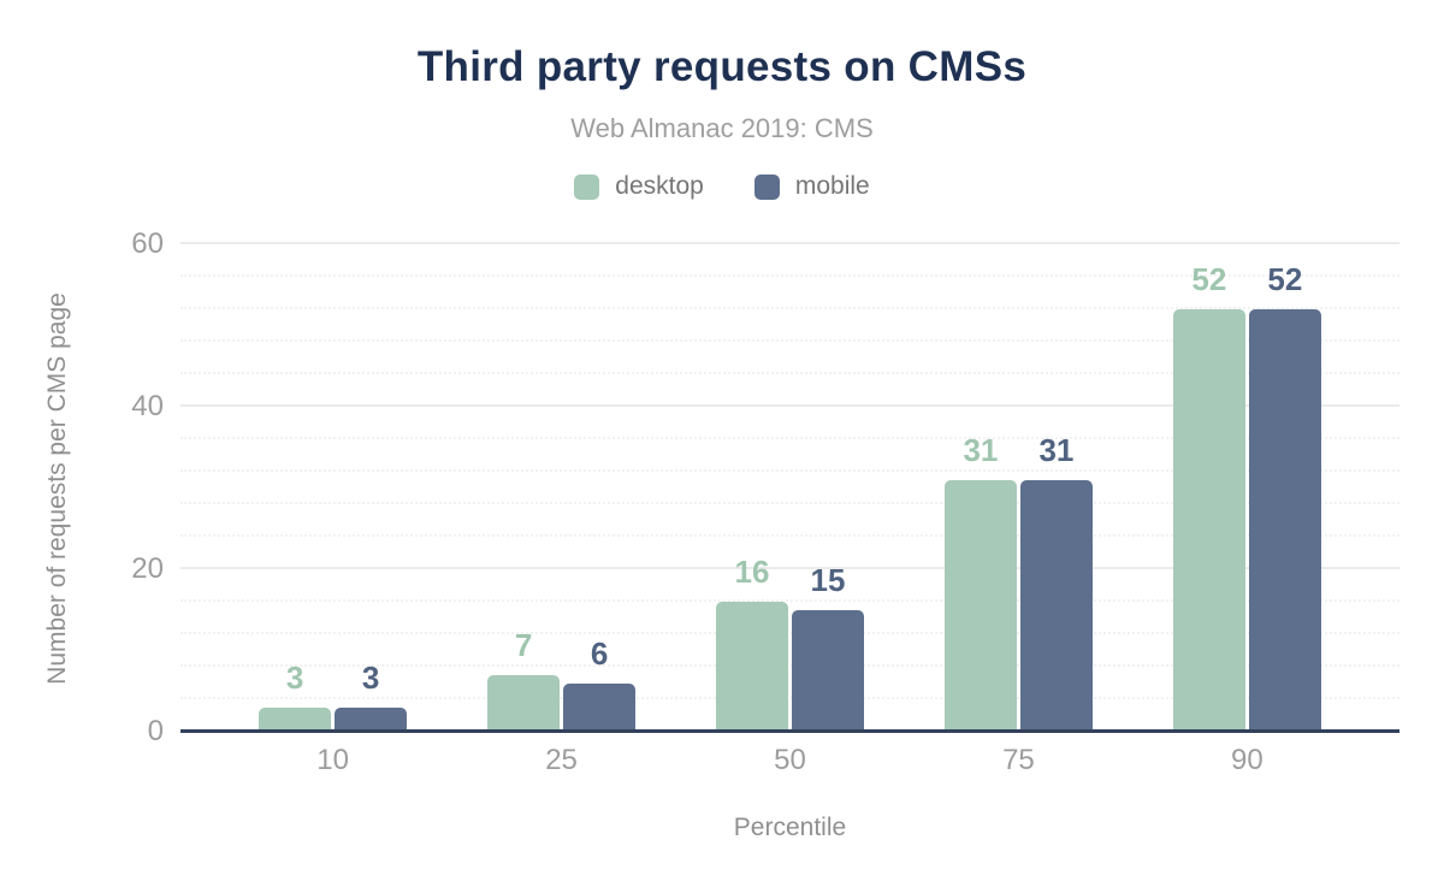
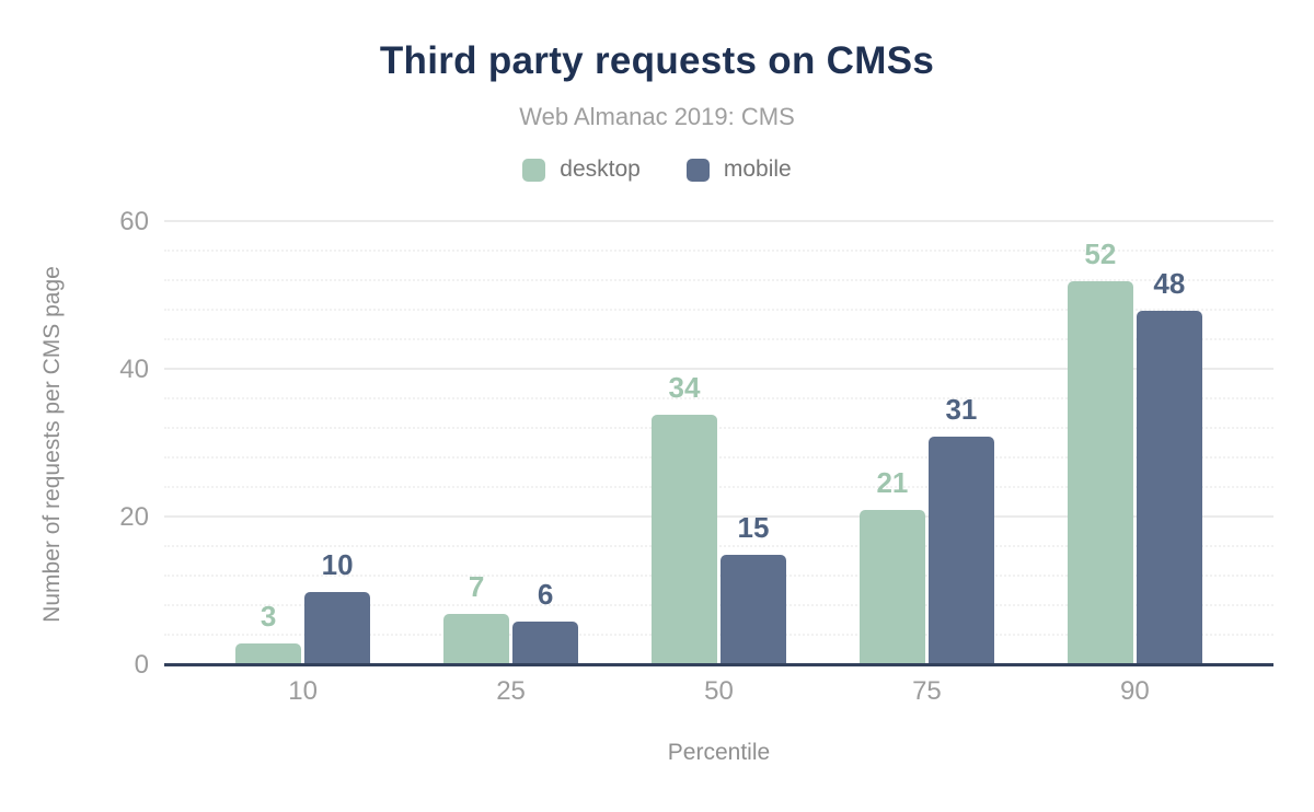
mobile/10: 3 -> 10
desktop/50: 16 -> 34
desktop/75: 31 -> 21
mobile/90: 52 -> 48
